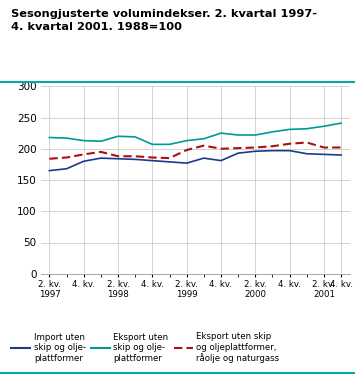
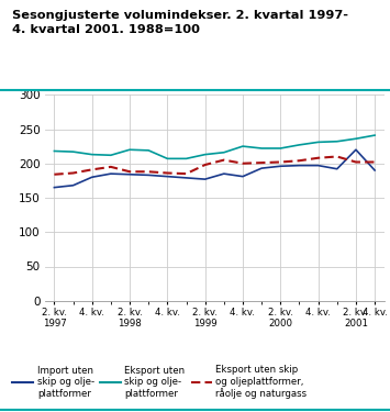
Import uten skip og olje- plattformer/2. kv. 2001: 191 -> 220
